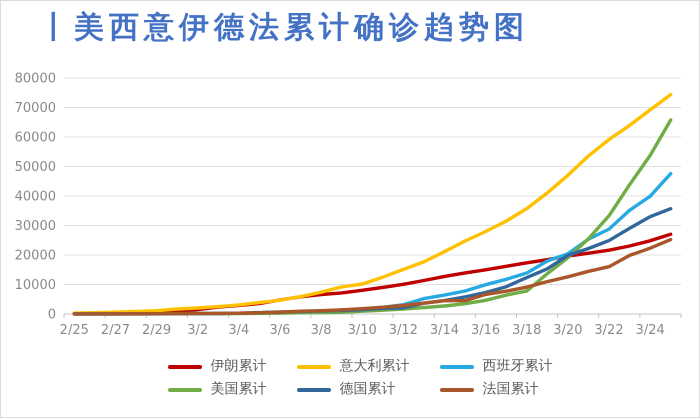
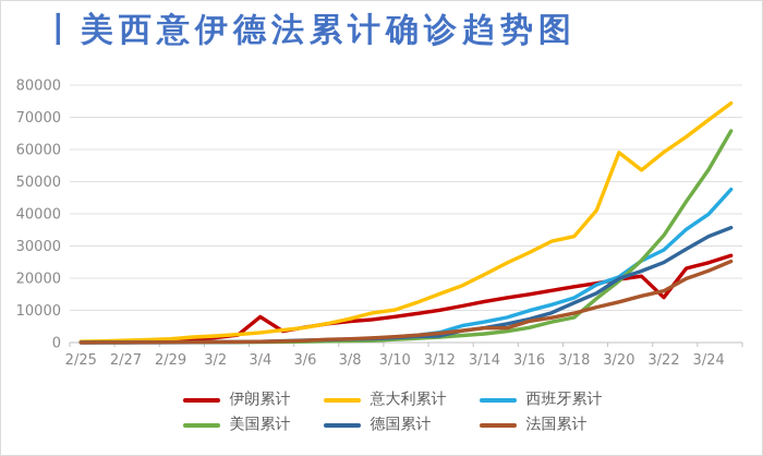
伊朗累计/3/4: 3000 -> 8000
意大利累计/3/18: 36000 -> 33000
意大利累计/3/20: 47000 -> 59000
伊朗累计/3/22: 22000 -> 14000
